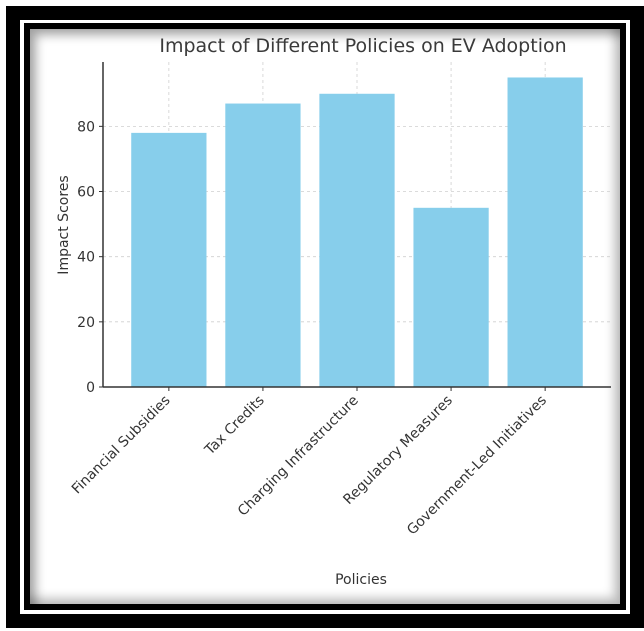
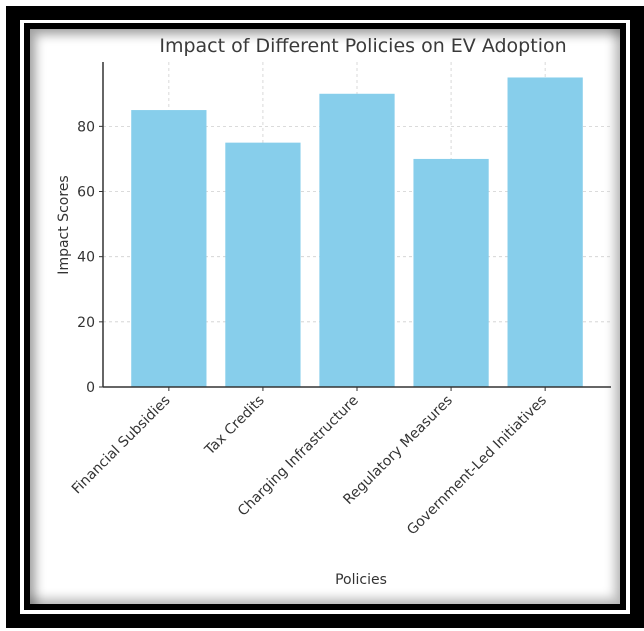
Financial Subsidies: 78 -> 85
Tax Credits: 87 -> 75
Regulatory Measures: 55 -> 70
